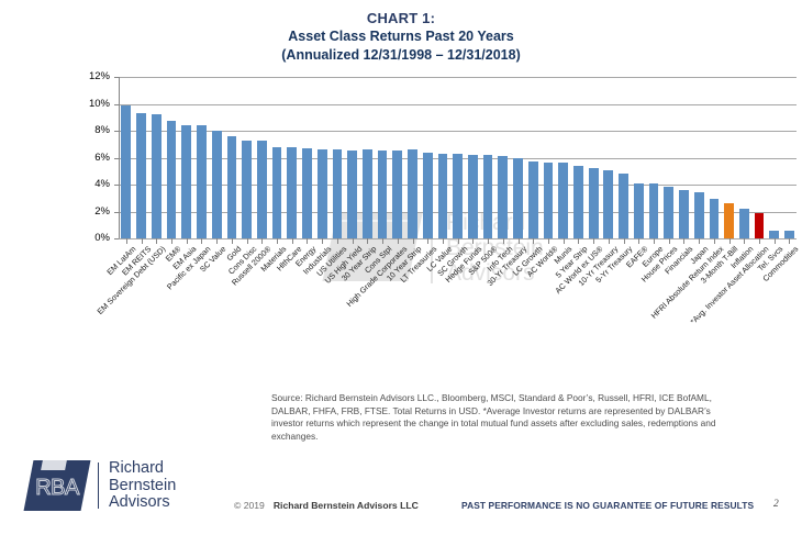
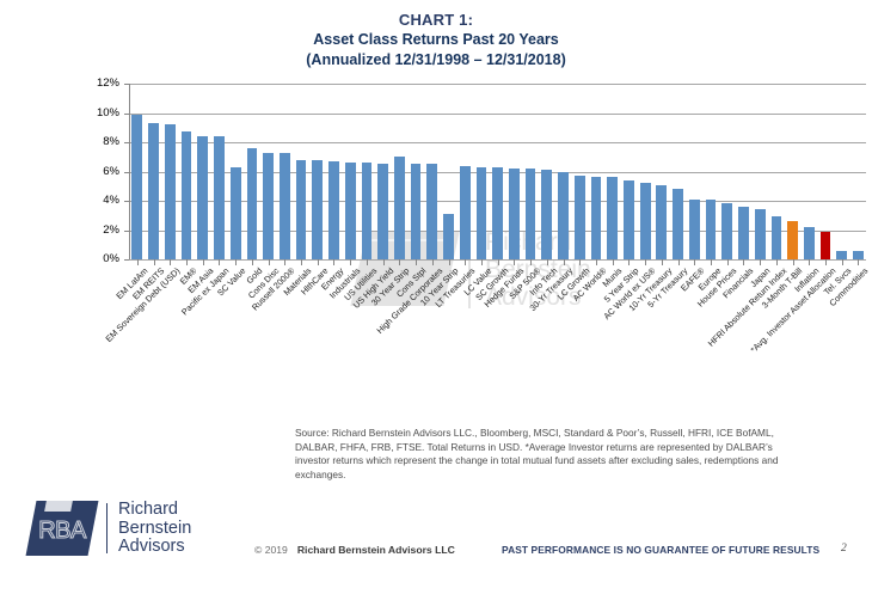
SC Value: 8.0% -> 6.3%
30 Year Strip: 6.6% -> 7.0%
10 Year Strip: 6.6% -> 3.1%
